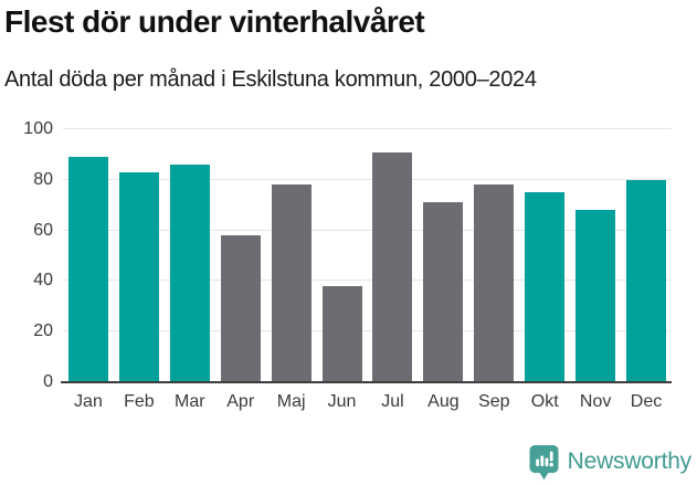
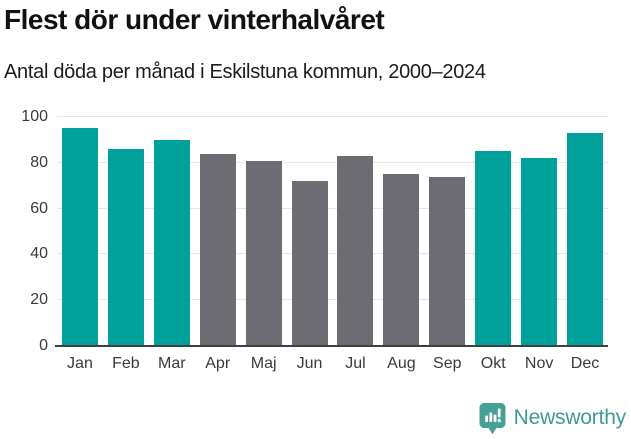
Jan: 89 -> 95
Feb: 83 -> 86
Mar: 86 -> 90
Apr: 58 -> 84
Maj: 78 -> 81
Jun: 38 -> 72
Jul: 91 -> 83
Aug: 71 -> 75
Sep: 78 -> 74
Okt: 75 -> 85
Nov: 68 -> 82
Dec: 80 -> 93
